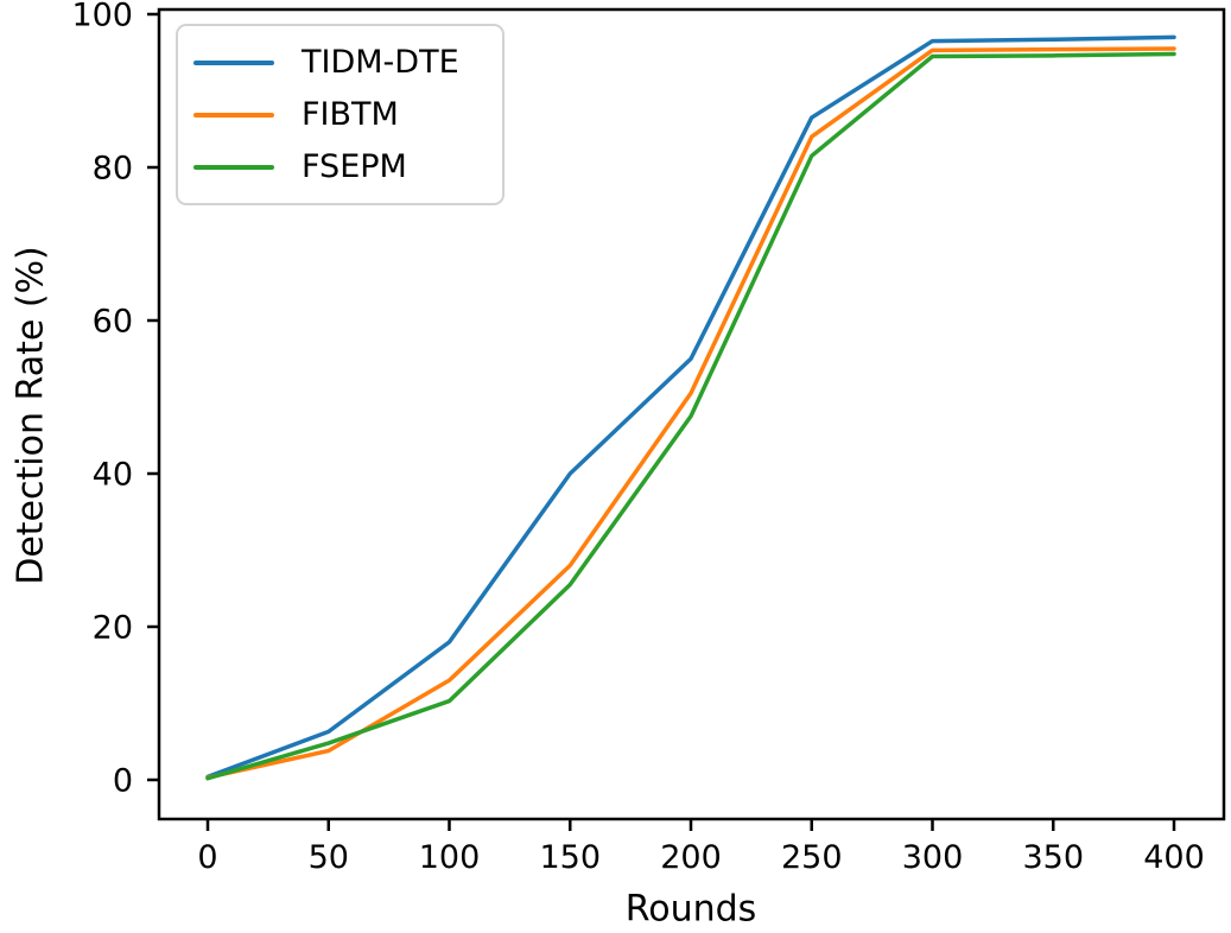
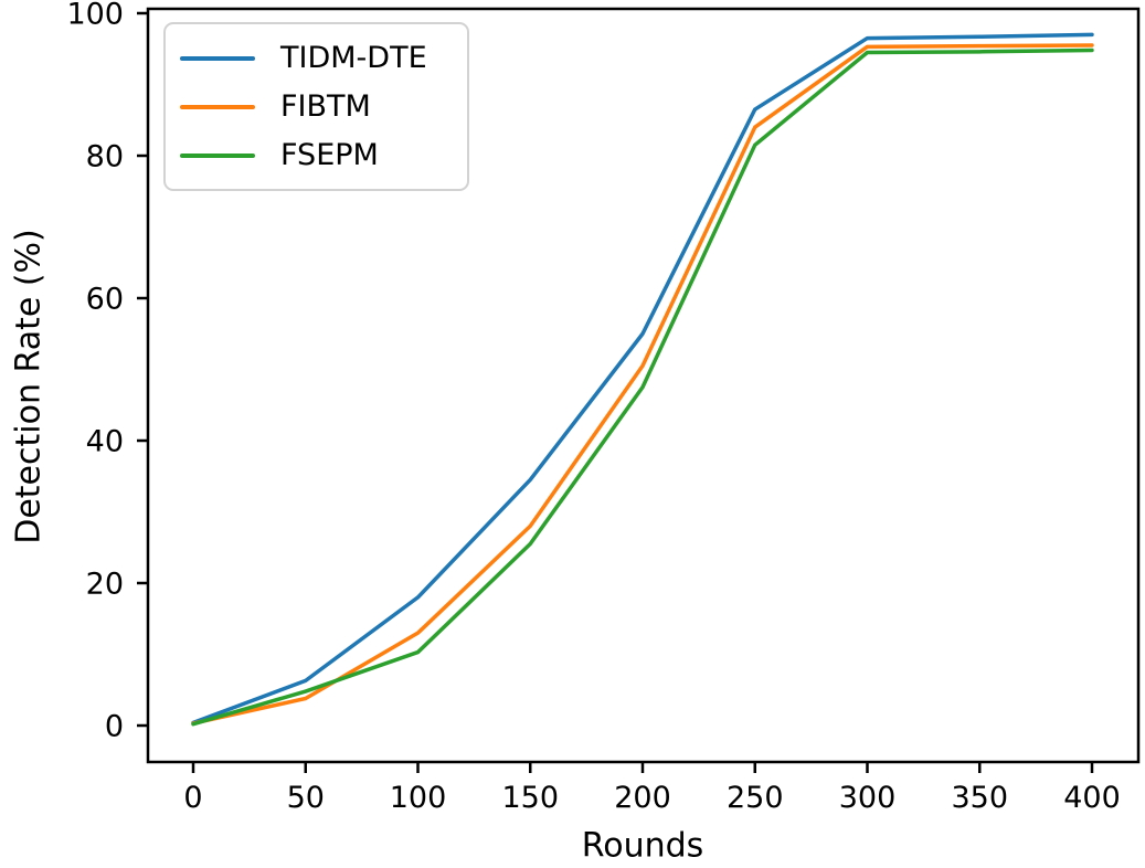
TIDM-DTE/150: 40 -> 34
